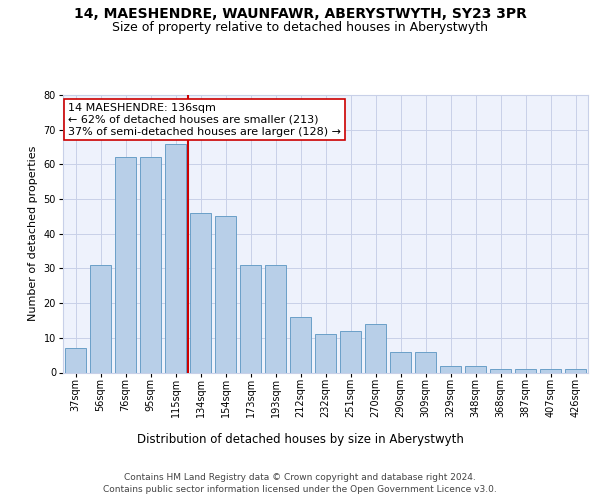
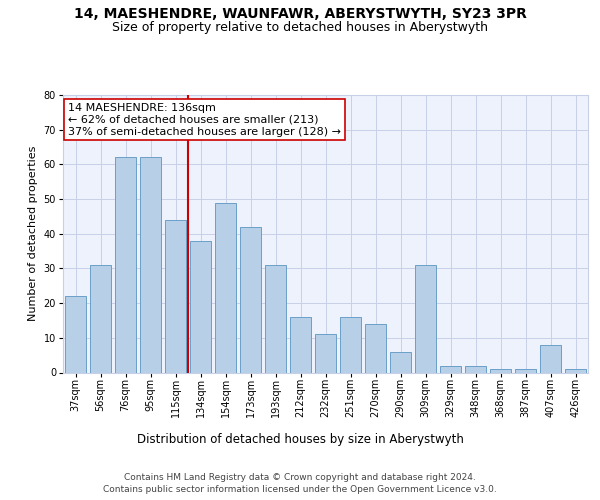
37sqm: 7 -> 22
115sqm: 66 -> 44
134sqm: 46 -> 38
154sqm: 45 -> 49
173sqm: 31 -> 42
251sqm: 12 -> 16
309sqm: 6 -> 31
407sqm: 1 -> 8
